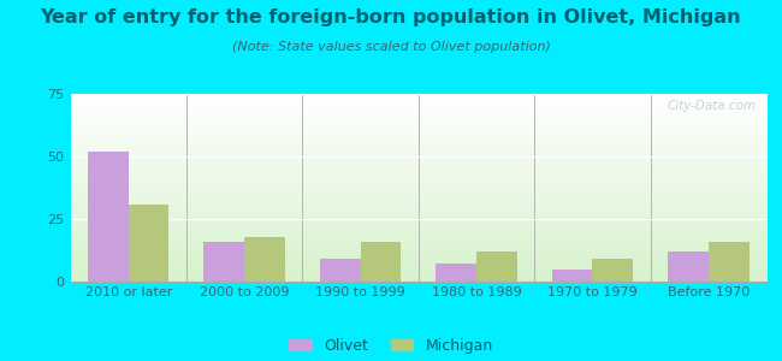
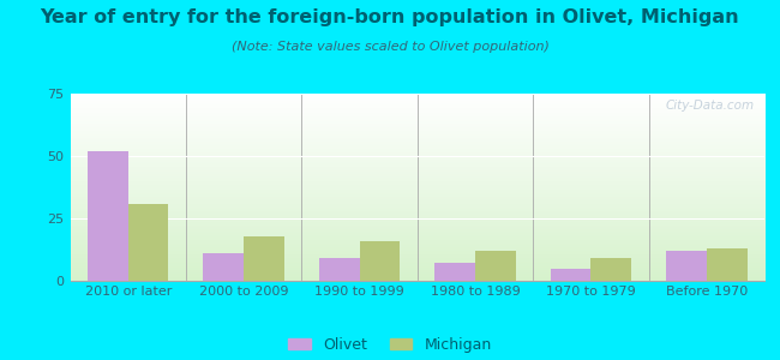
Olivet/2000 to 2009: 16 -> 11
Michigan/Before 1970: 16 -> 13
